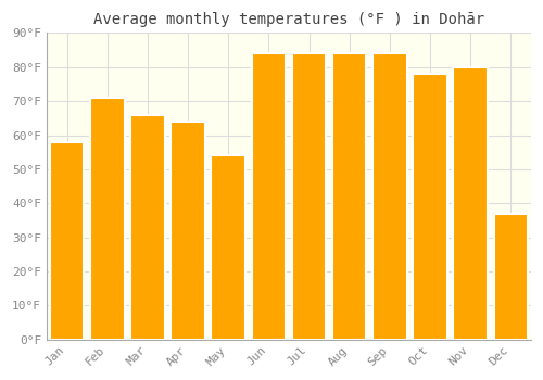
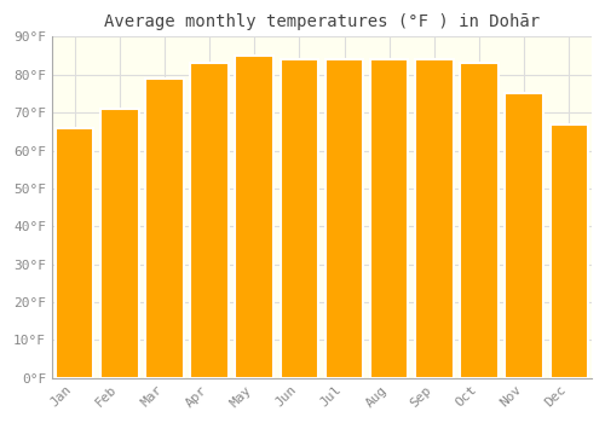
Jan: 58°F -> 66°F
Mar: 66°F -> 79°F
Apr: 64°F -> 83°F
May: 54°F -> 85°F
Oct: 78°F -> 83°F
Nov: 80°F -> 75°F
Dec: 37°F -> 67°F
